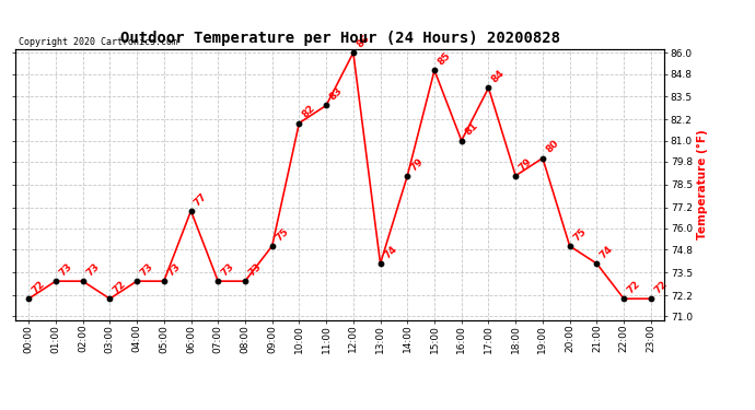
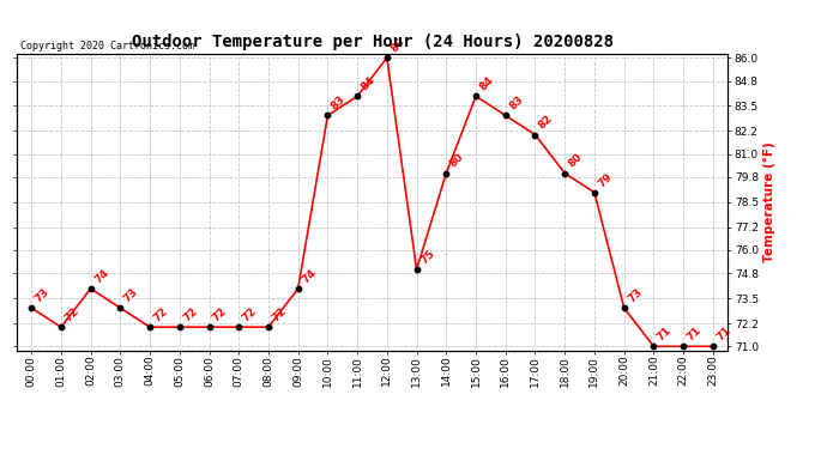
00:00: 72 -> 73
01:00: 73 -> 72
02:00: 73 -> 74
03:00: 72 -> 73
04:00: 73 -> 72
05:00: 73 -> 72
06:00: 77 -> 72
07:00: 73 -> 72
08:00: 73 -> 72
09:00: 75 -> 74
10:00: 82 -> 83
11:00: 83 -> 84
13:00: 74 -> 75
14:00: 79 -> 80
15:00: 85 -> 84
16:00: 81 -> 83
17:00: 84 -> 82
18:00: 79 -> 80
19:00: 80 -> 79
20:00: 75 -> 73
21:00: 74 -> 71
22:00: 72 -> 71
23:00: 72 -> 71
